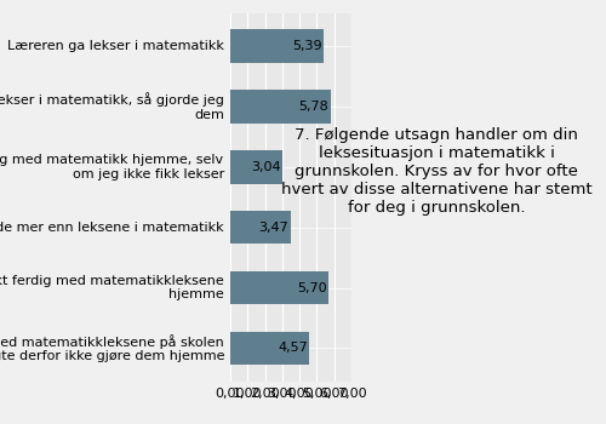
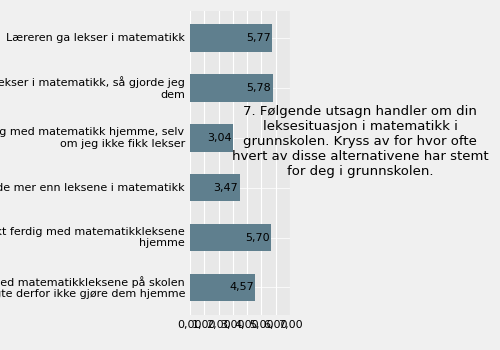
Læreren ga lekser i matematikk: 5,39 -> 5,77
